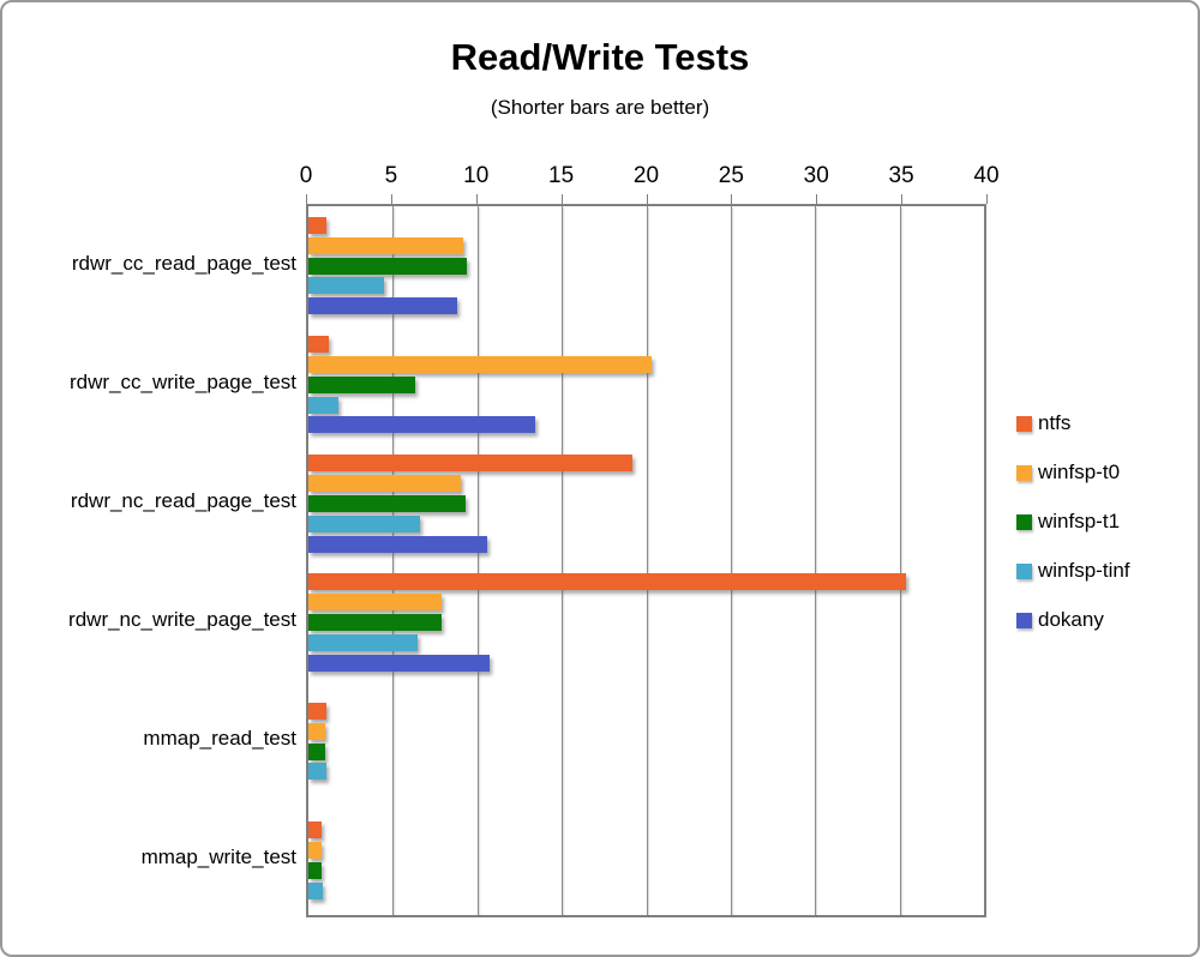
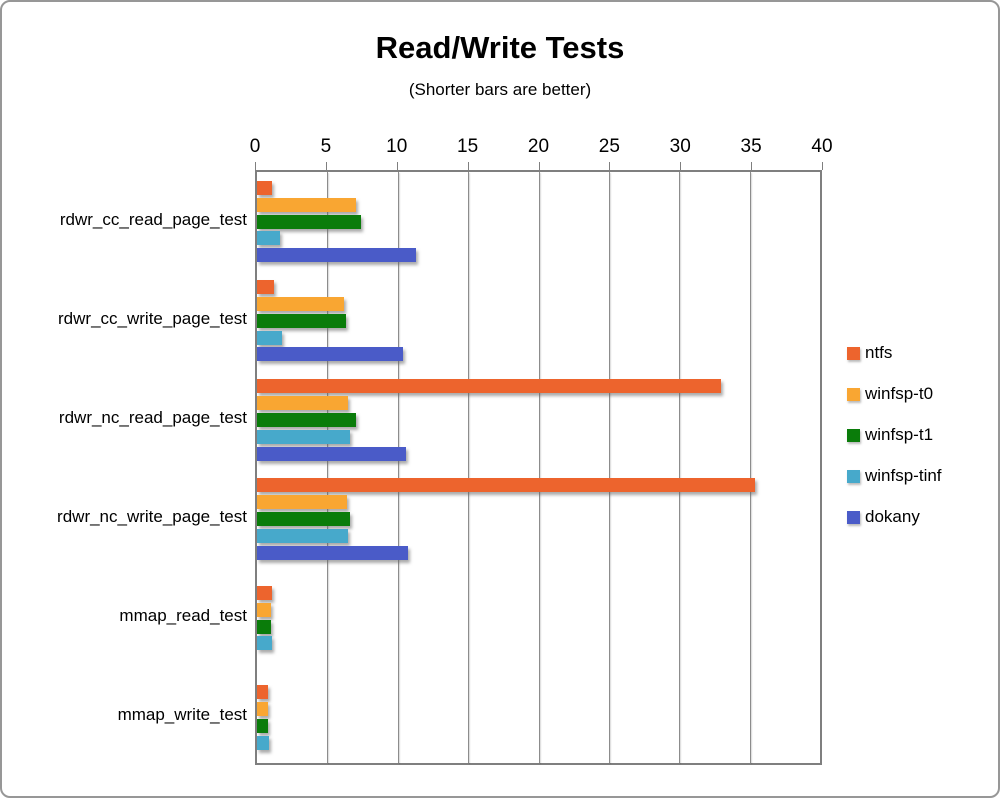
winfsp-t0/rdwr_cc_read_page_test: 9.2 -> 7.0
winfsp-t1/rdwr_cc_read_page_test: 9.4 -> 7.4
winfsp-tinf/rdwr_cc_read_page_test: 4.5 -> 1.6
dokany/rdwr_cc_read_page_test: 8.8 -> 11.3
winfsp-t0/rdwr_cc_write_page_test: 20.3 -> 6.2
dokany/rdwr_cc_write_page_test: 13.4 -> 10.4
ntfs/rdwr_nc_read_page_test: 19.2 -> 33.0
winfsp-t0/rdwr_nc_read_page_test: 9.0 -> 6.5
winfsp-t1/rdwr_nc_read_page_test: 9.3 -> 7.0
winfsp-t0/rdwr_nc_write_page_test: 7.9 -> 6.4
winfsp-t1/rdwr_nc_write_page_test: 7.9 -> 6.6
